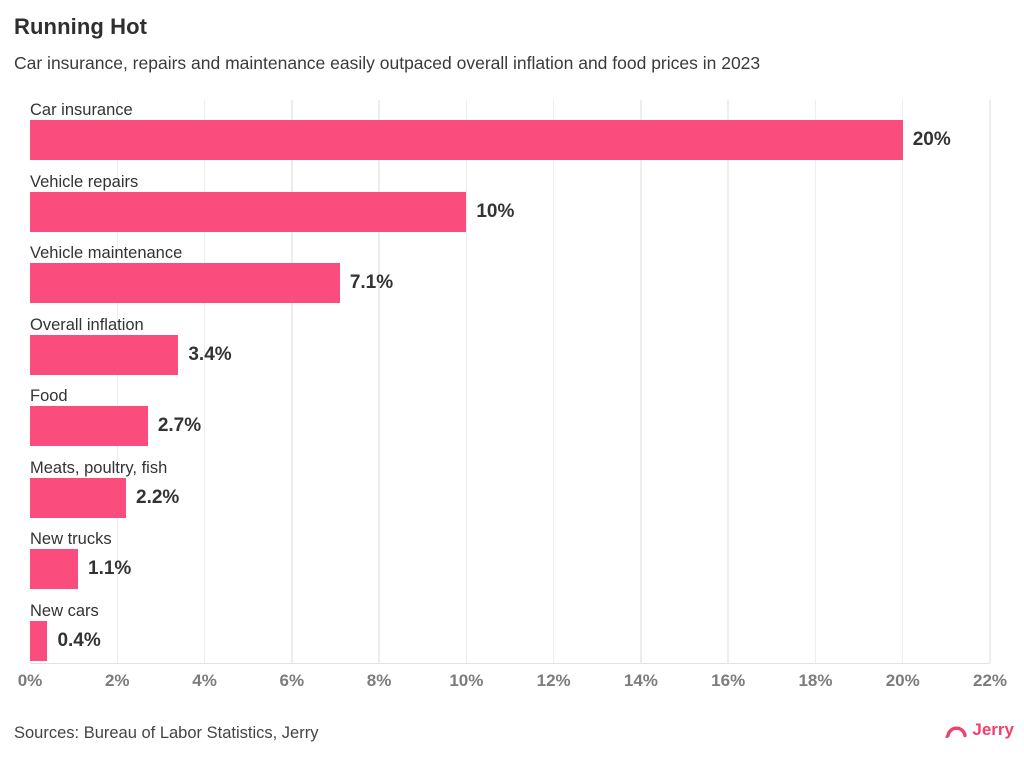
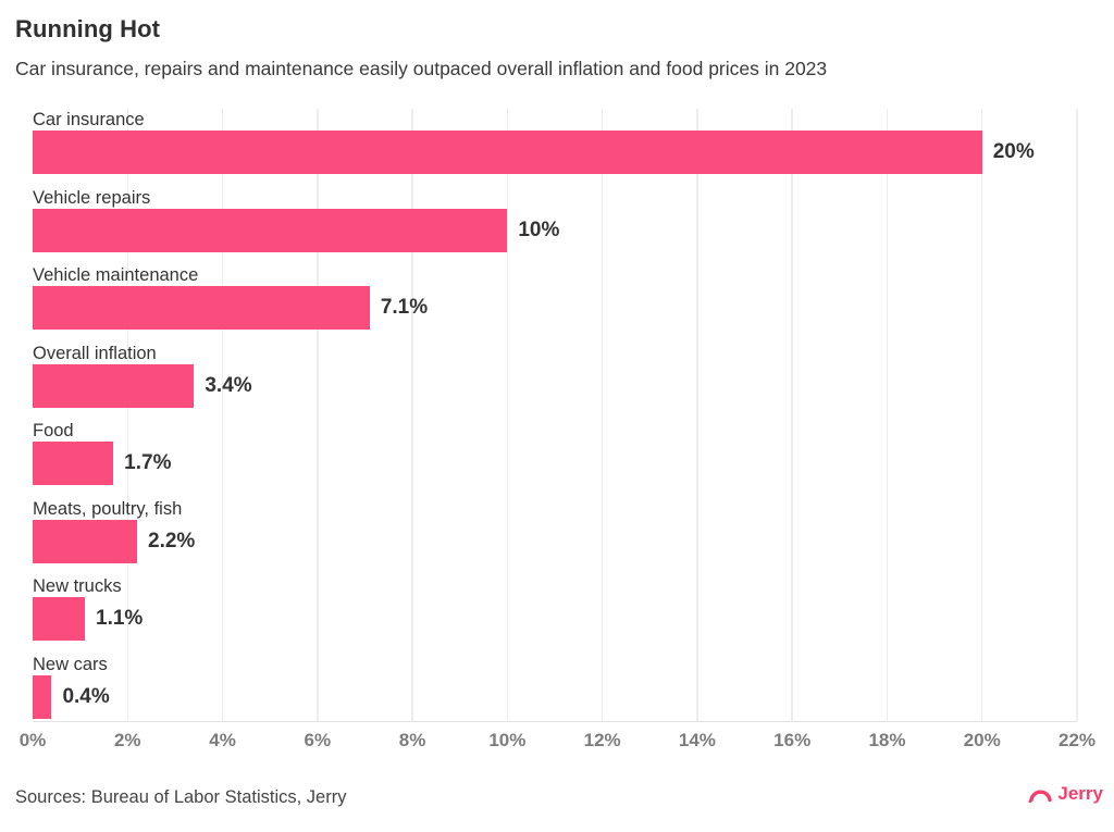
Food: 2.7% -> 1.7%
